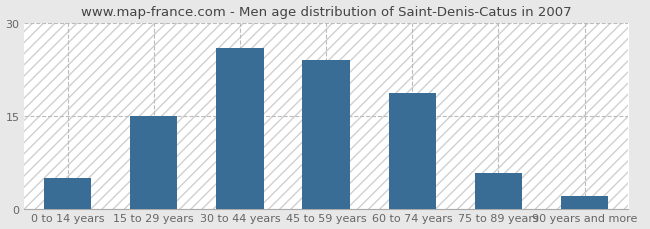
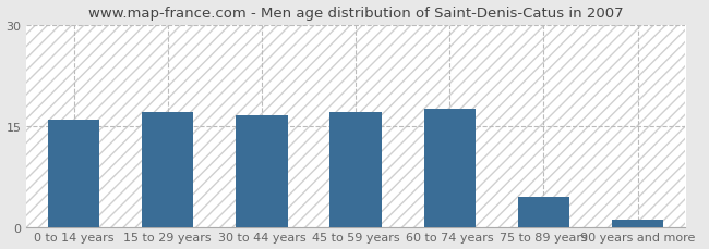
0 to 14 years: 5.0 -> 16.0
15 to 29 years: 15.0 -> 17.0
30 to 44 years: 26.0 -> 16.5
45 to 59 years: 24.0 -> 17.0
60 to 74 years: 18.6 -> 17.5
75 to 89 years: 5.8 -> 4.5
90 years and more: 2.0 -> 1.0
